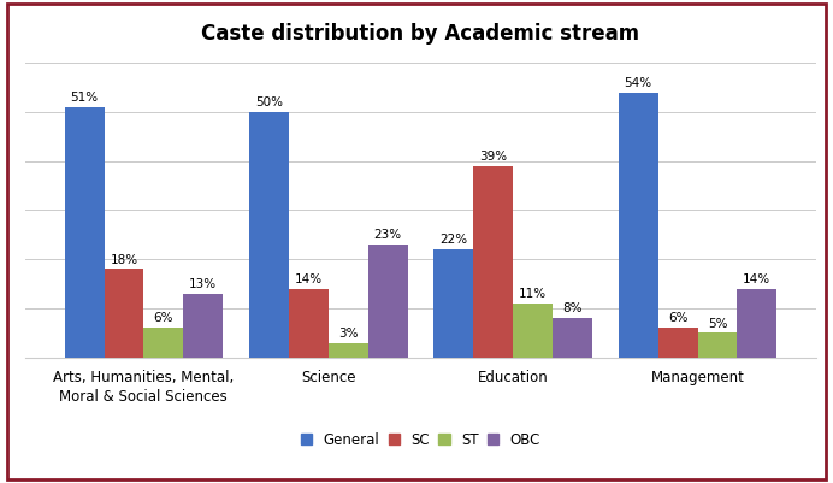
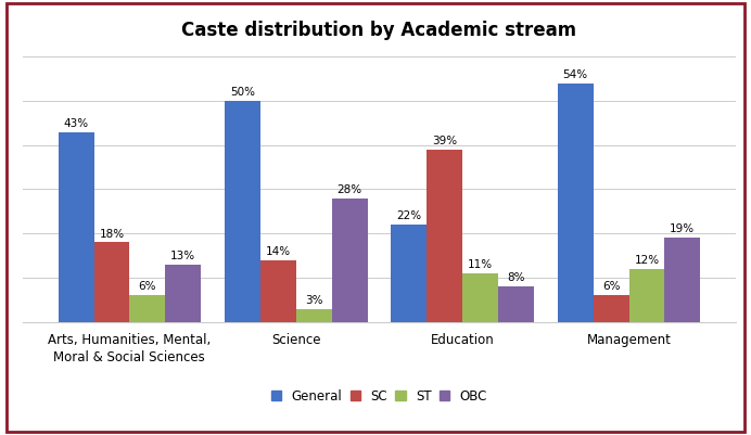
General/Arts, Humanities, Mental, Moral & Social Sciences: 51% -> 43%
OBC/Science: 23% -> 28%
ST/Management: 5% -> 12%
OBC/Management: 14% -> 19%
